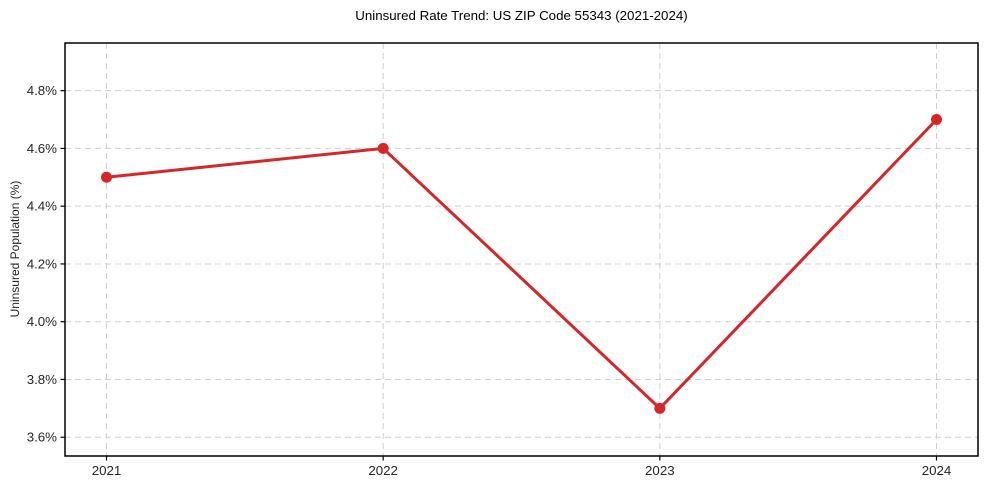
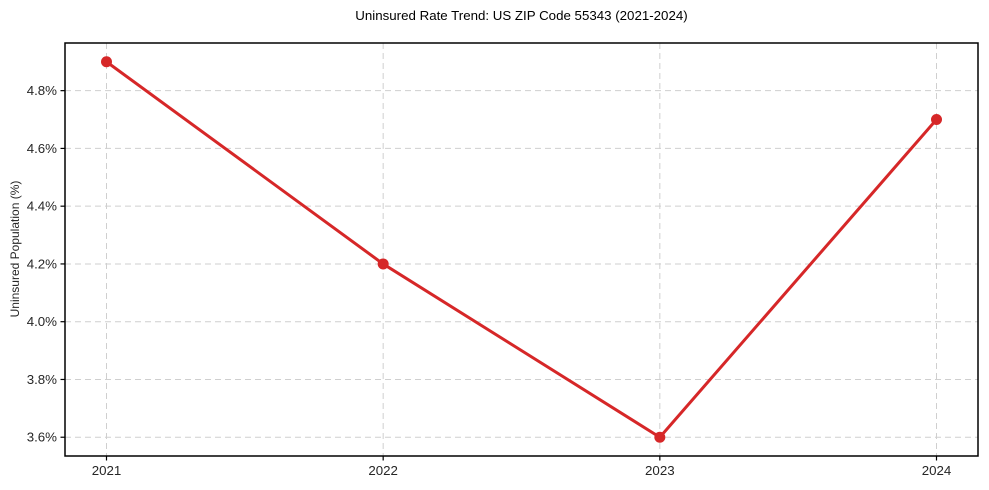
2021: 4.5% -> 4.9%
2022: 4.6% -> 4.2%
2023: 3.7% -> 3.6%
